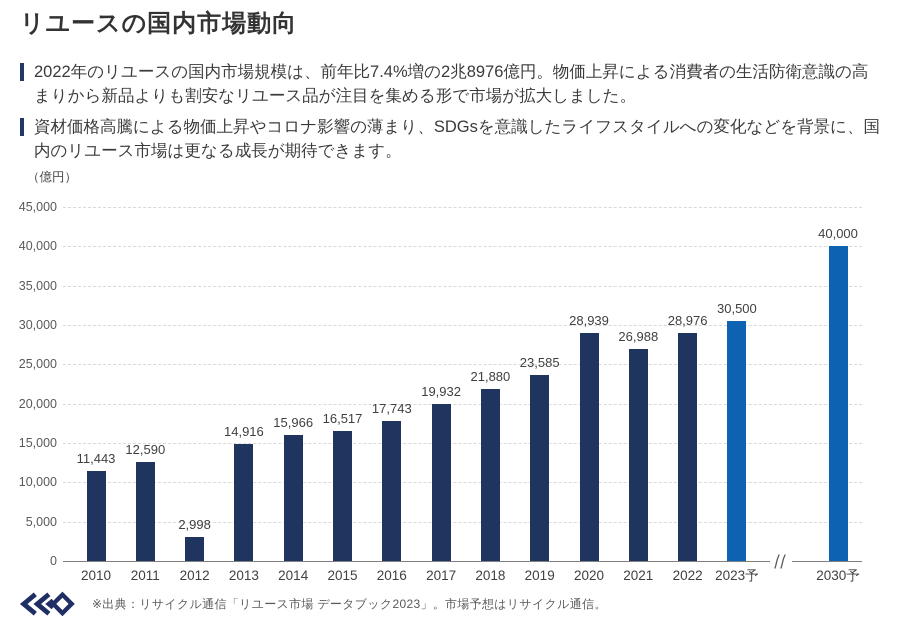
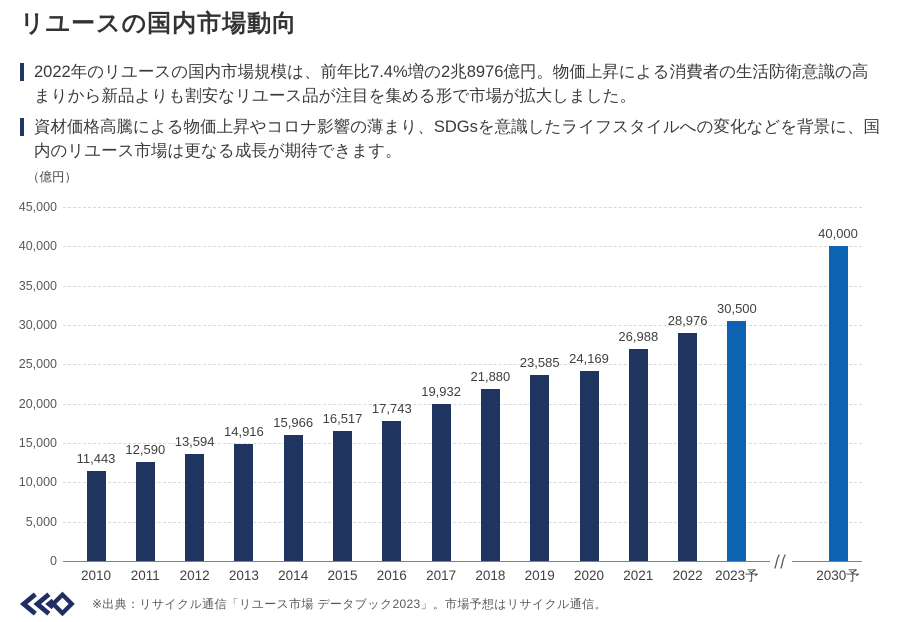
2012: 2,998 -> 13,594
2020: 28,939 -> 24,169
